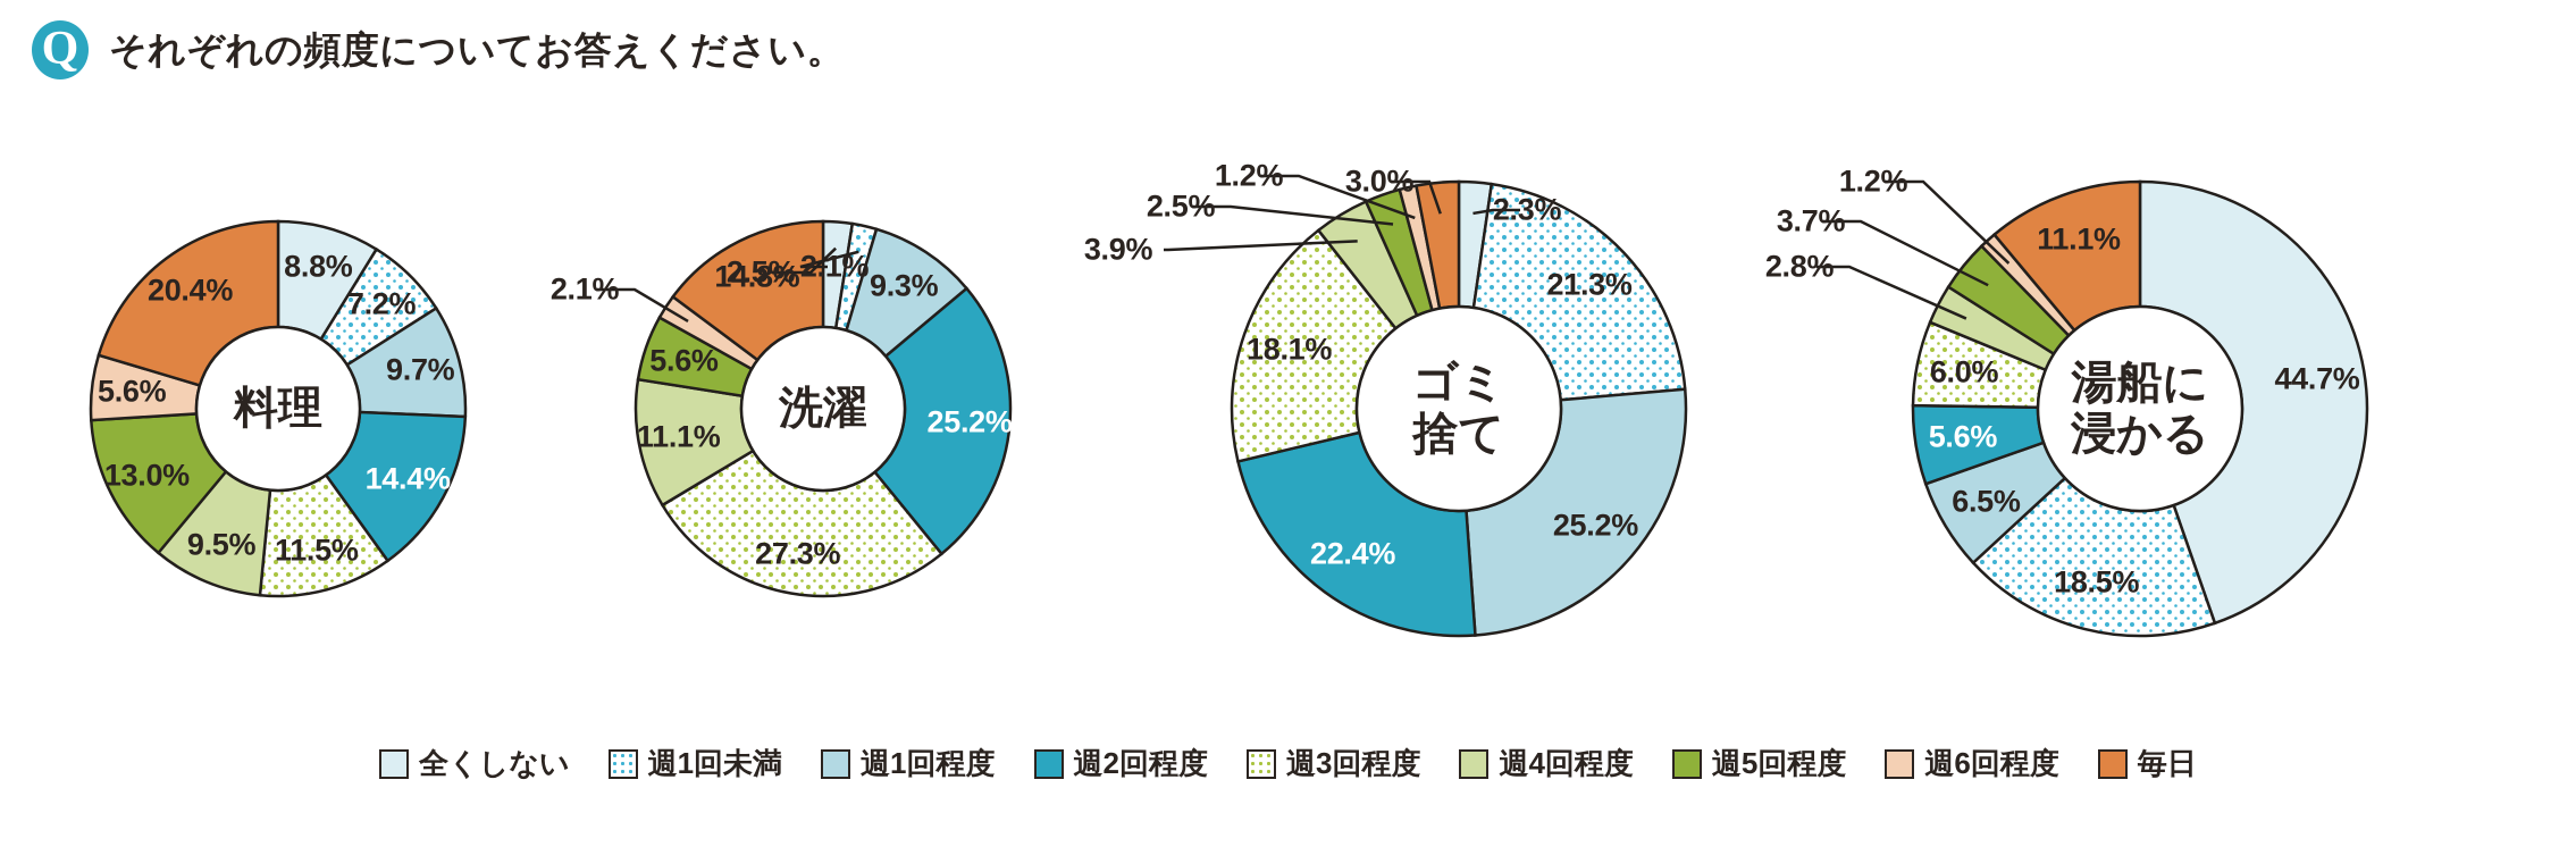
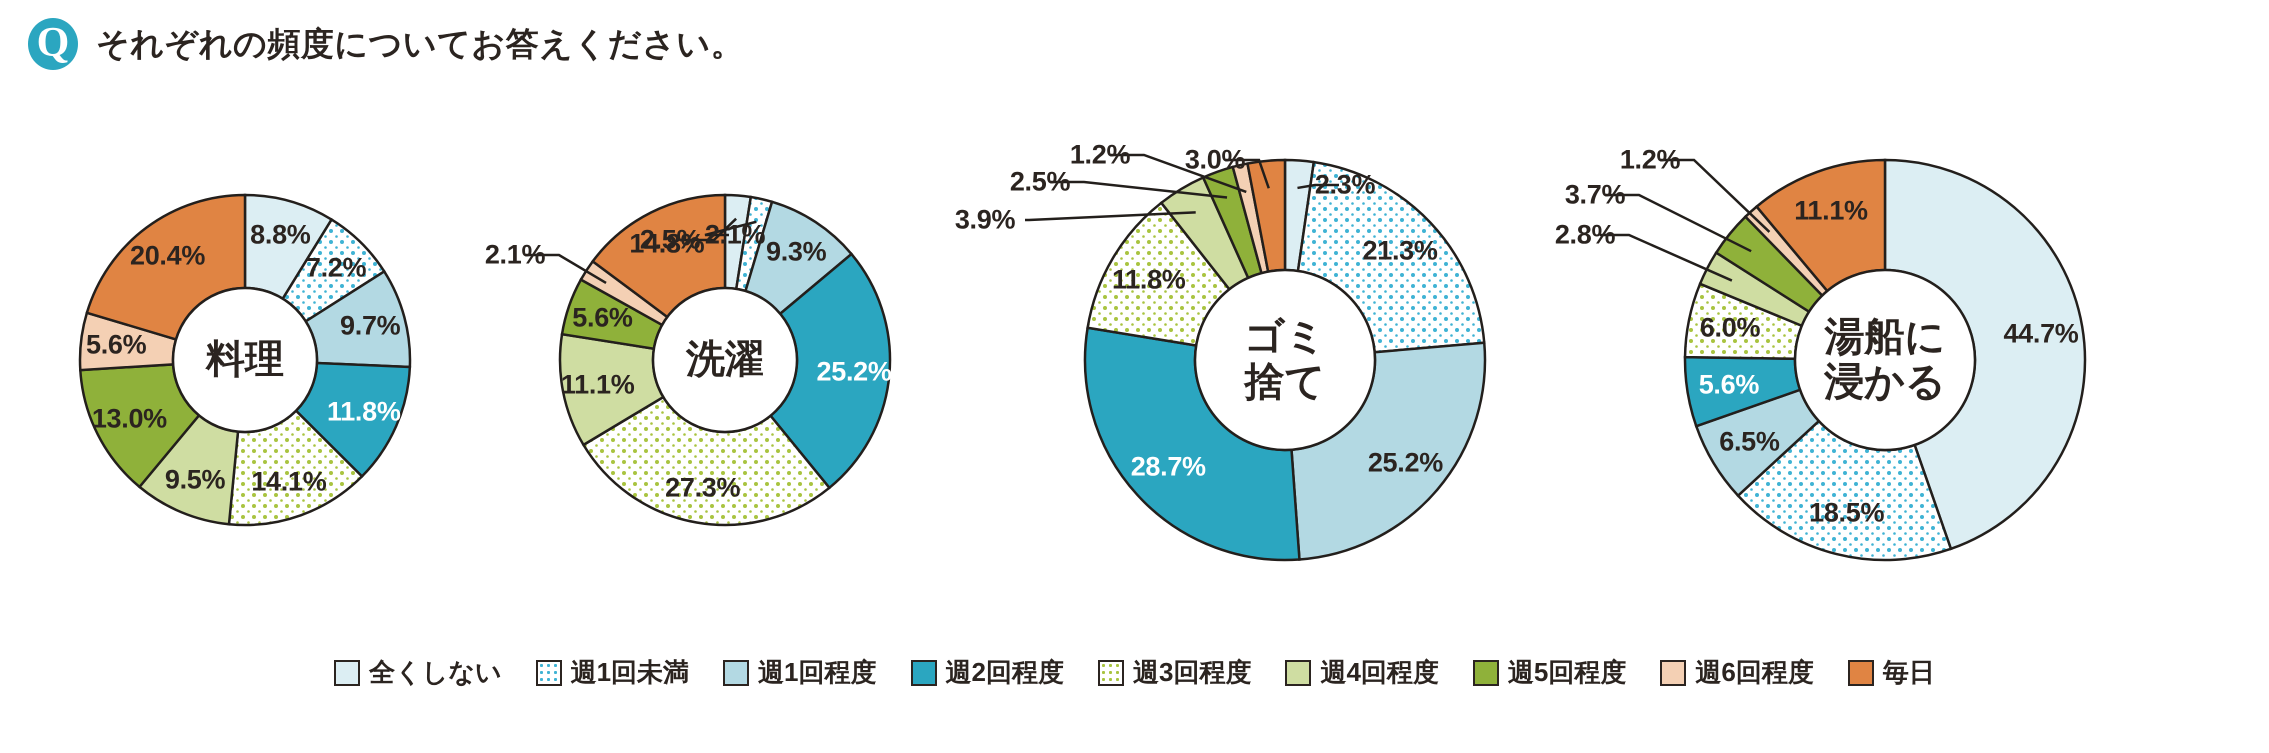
料理/週2回程度: 14.4% -> 11.8%
料理/週3回程度: 11.5% -> 14.1%
ゴミ 捨て/週2回程度: 22.4% -> 28.7%
ゴミ 捨て/週3回程度: 18.1% -> 11.8%
